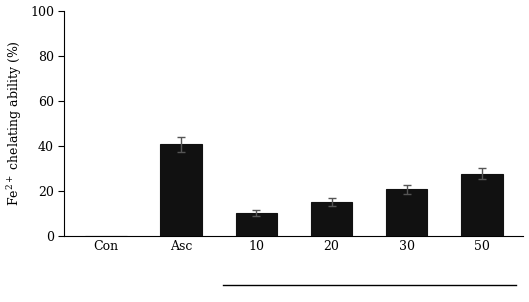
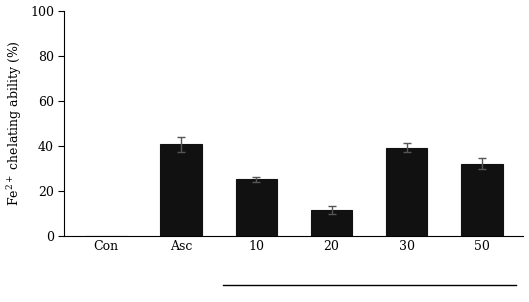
10: 10.0 -> 25.0
20: 15.0 -> 11.5
30: 20.5 -> 39.0
50: 27.5 -> 32.0
